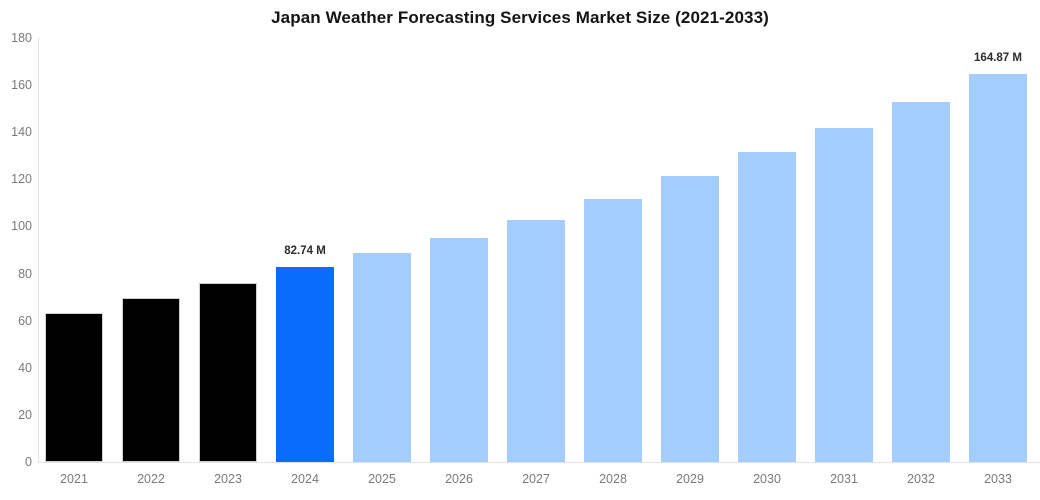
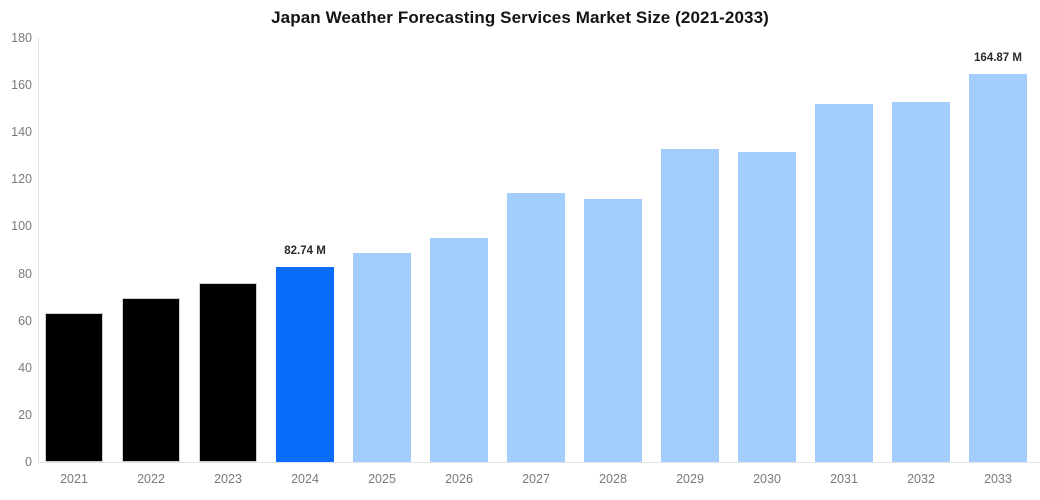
2027: 103 -> 114
2029: 122 -> 133
2031: 142 -> 152
